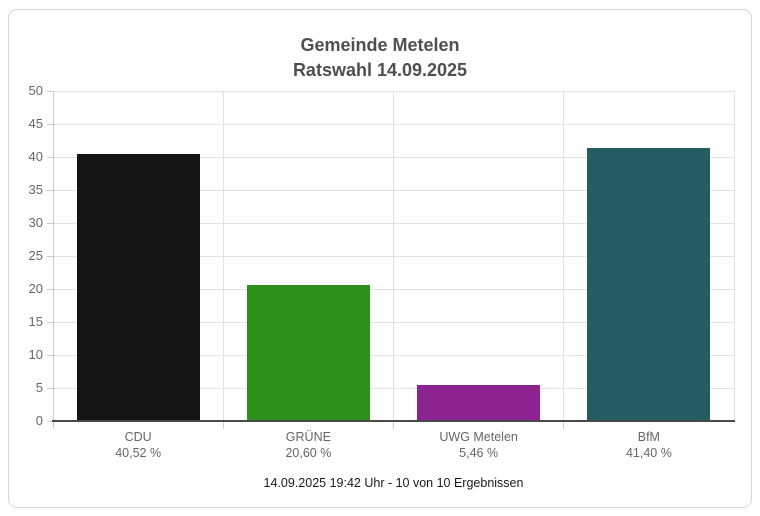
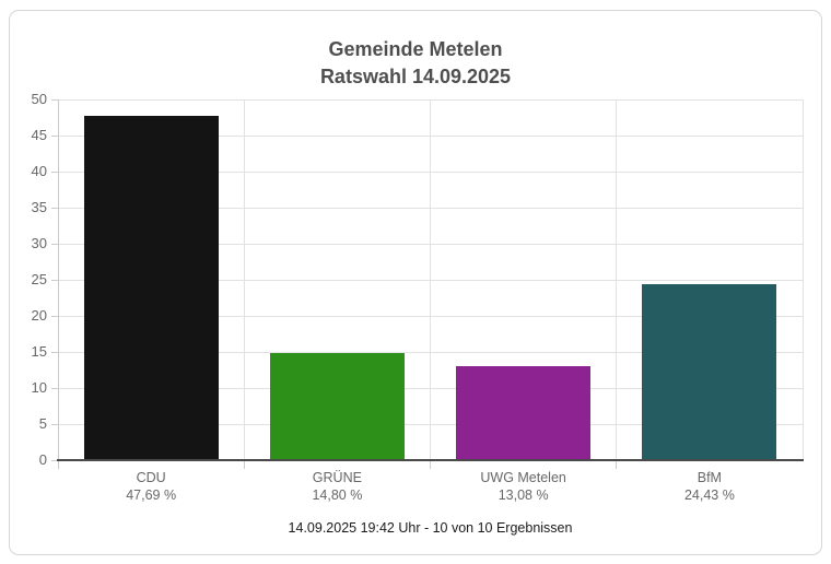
CDU: 40,52 -> 47,69
GRÜNE: 20,60 -> 14,80
UWG Metelen: 5,46 -> 13,08
BfM: 41,40 -> 24,43
